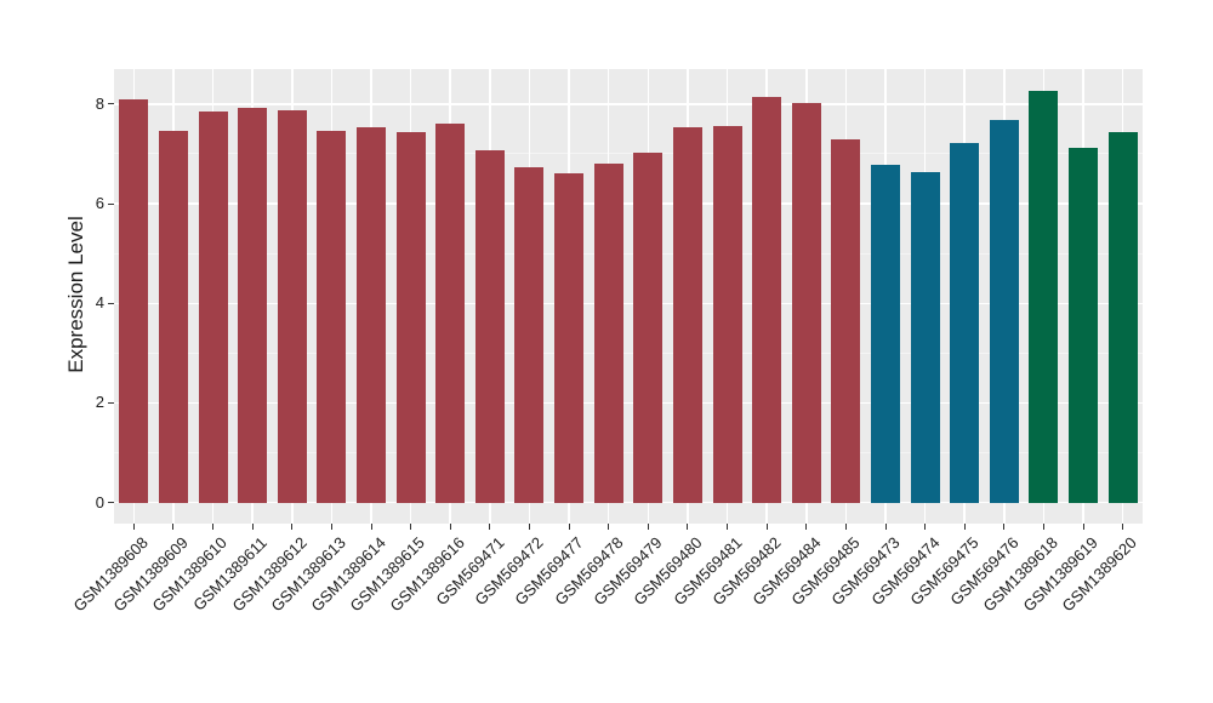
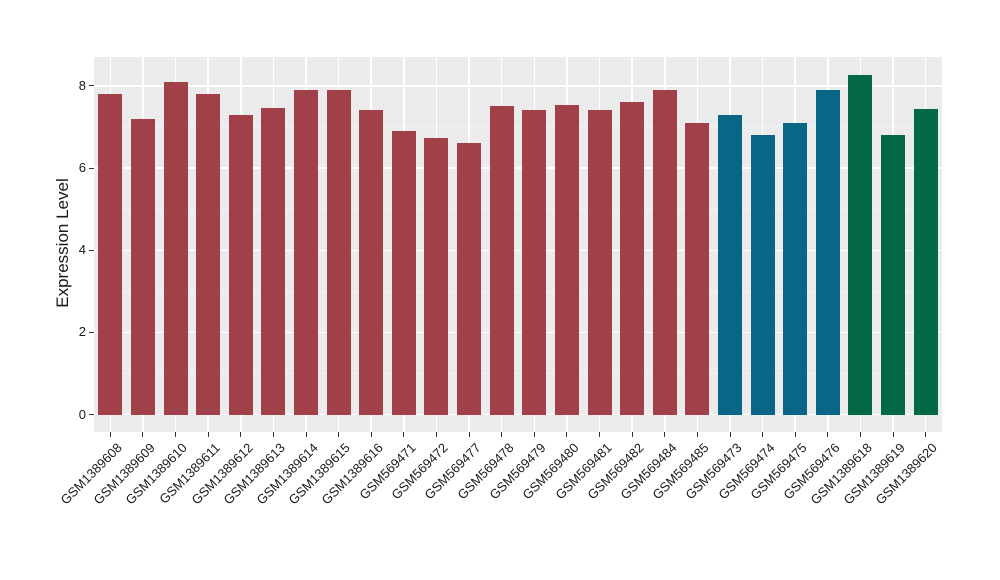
GSM1389608: 8.1 -> 7.8
GSM1389609: 7.5 -> 7.2
GSM1389610: 7.8 -> 8.1
GSM1389611: 7.9 -> 7.8
GSM1389612: 7.9 -> 7.3
GSM1389614: 7.5 -> 7.9
GSM1389615: 7.4 -> 7.9
GSM1389616: 7.6 -> 7.4
GSM569471: 7.1 -> 6.9
GSM569478: 6.8 -> 7.5
GSM569479: 7.0 -> 7.4
GSM569481: 7.6 -> 7.4
GSM569482: 8.2 -> 7.6
GSM569484: 8.0 -> 7.9
GSM569485: 7.3 -> 7.1
GSM569473: 6.8 -> 7.3
GSM569474: 6.6 -> 6.8
GSM569475: 7.2 -> 7.1
GSM569476: 7.7 -> 7.9
GSM1389619: 7.1 -> 6.8
